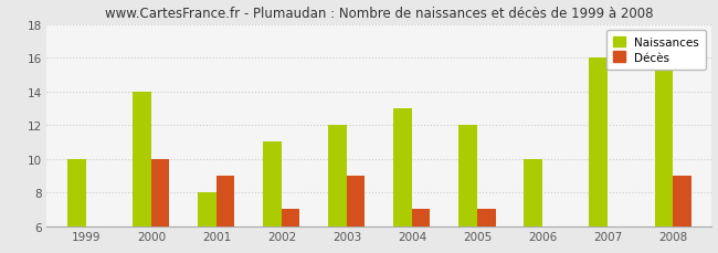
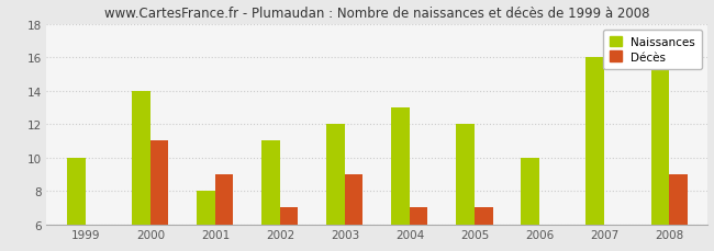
Décès/2000: 10 -> 11
